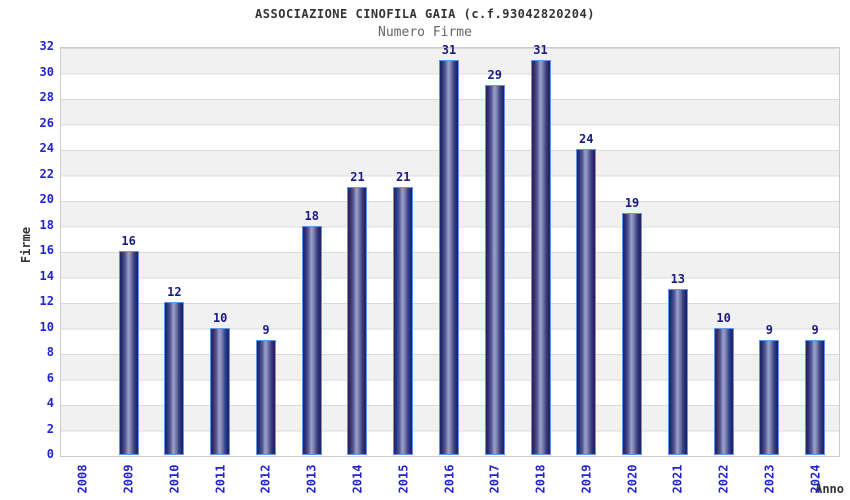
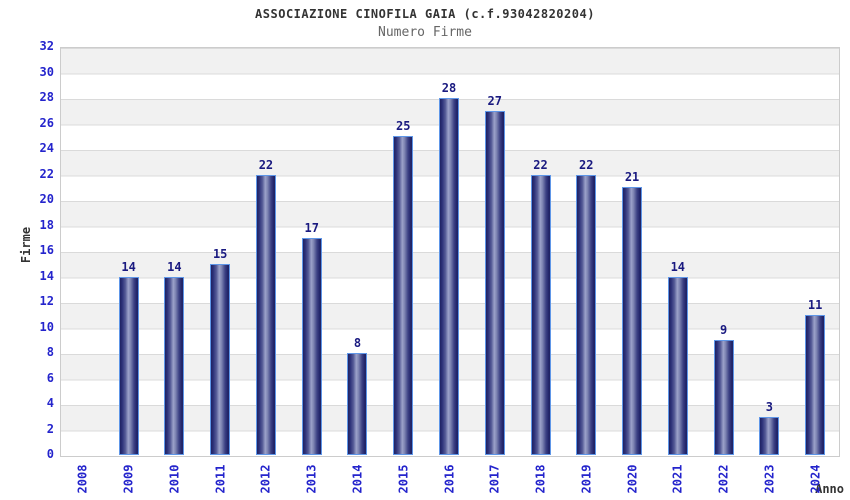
2009: 16 -> 14
2010: 12 -> 14
2011: 10 -> 15
2012: 9 -> 22
2013: 18 -> 17
2014: 21 -> 8
2015: 21 -> 25
2016: 31 -> 28
2017: 29 -> 27
2018: 31 -> 22
2019: 24 -> 22
2020: 19 -> 21
2021: 13 -> 14
2022: 10 -> 9
2023: 9 -> 3
2024: 9 -> 11
